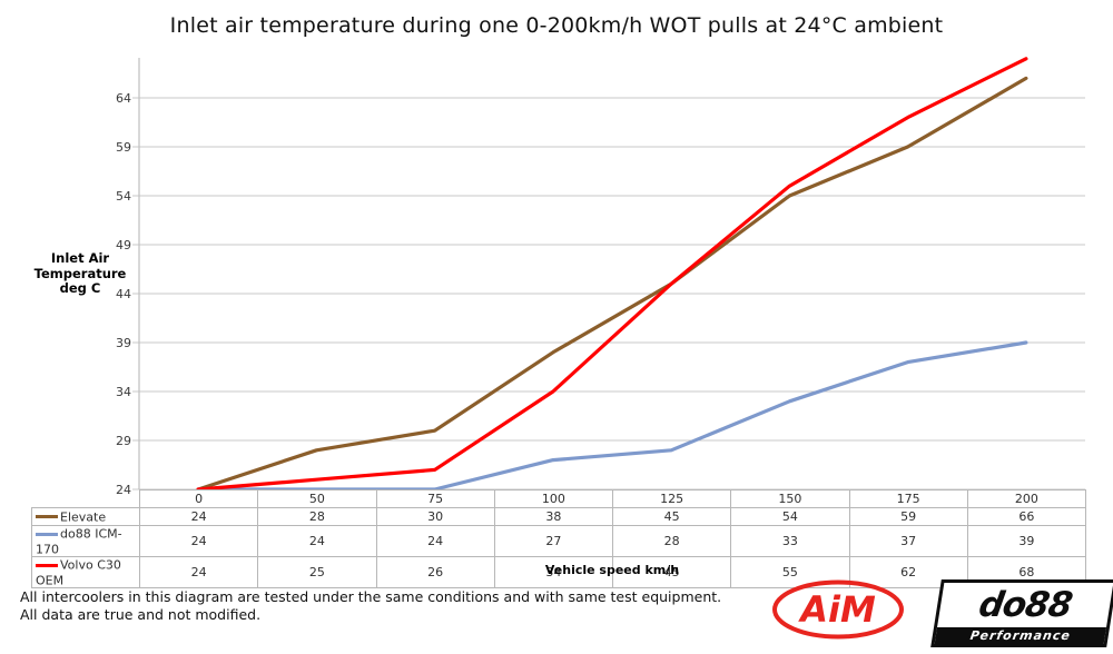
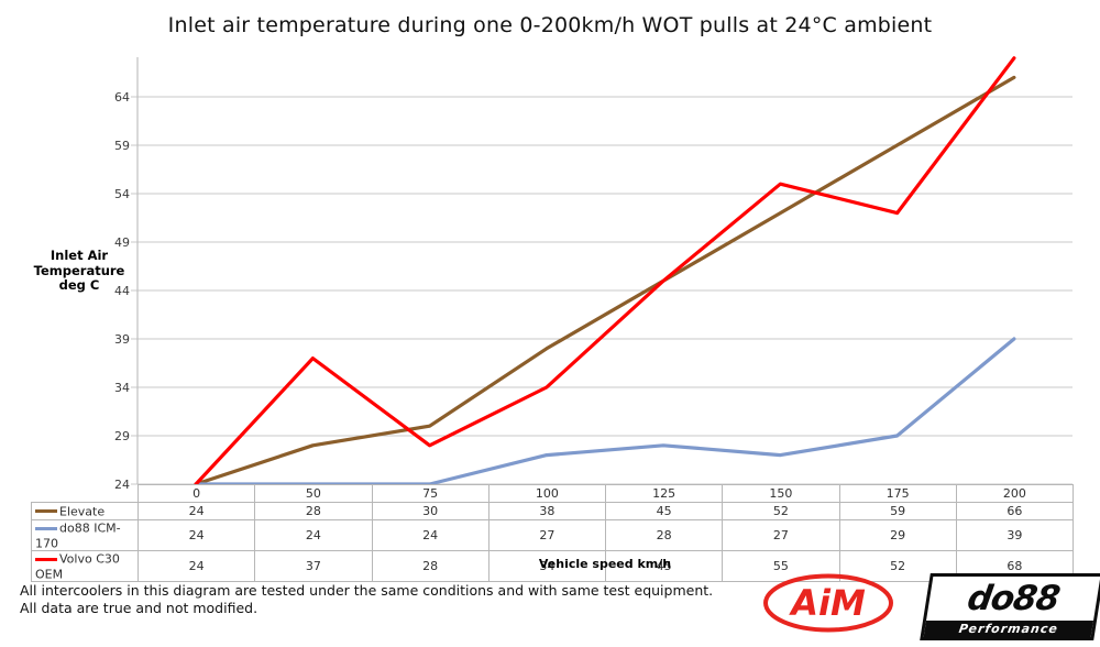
Volvo C30 OEM/50: 25 -> 37
Volvo C30 OEM/75: 26 -> 28
Elevate/150: 54 -> 52
do88 ICM-170/150: 33 -> 27
do88 ICM-170/175: 37 -> 29
Volvo C30 OEM/175: 62 -> 52
